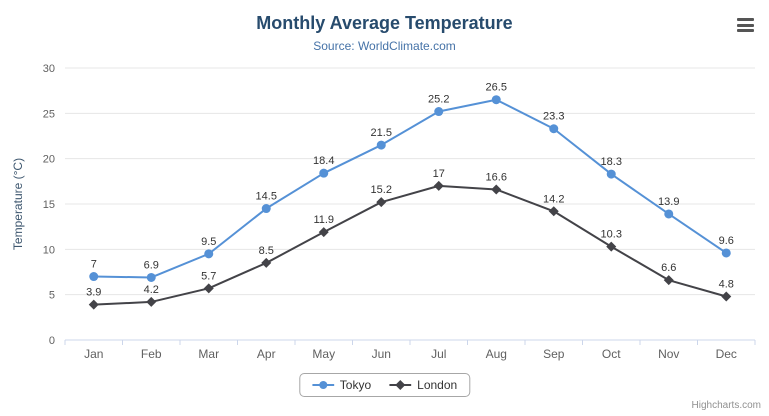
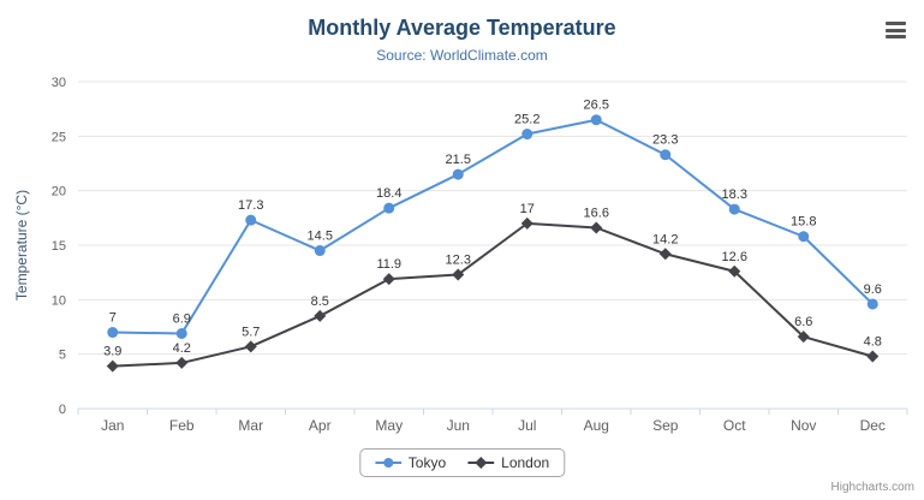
Tokyo/Mar: 9.5 -> 17.3
London/Jun: 15.2 -> 12.3
London/Oct: 10.3 -> 12.6
Tokyo/Nov: 13.9 -> 15.8
